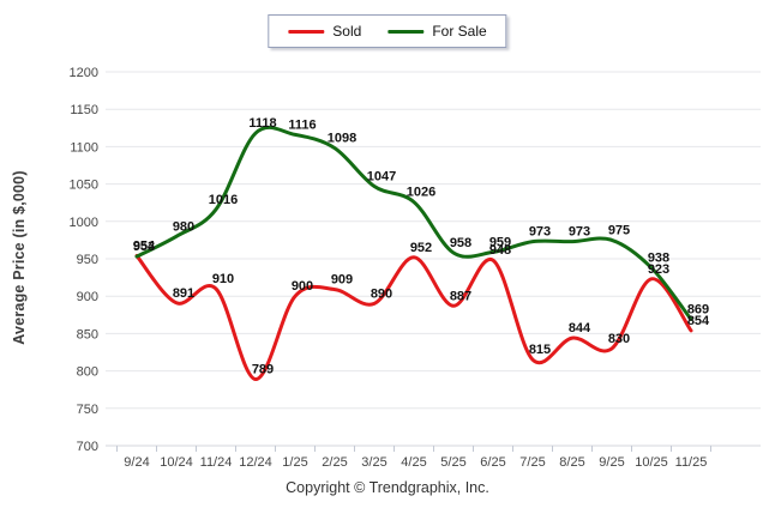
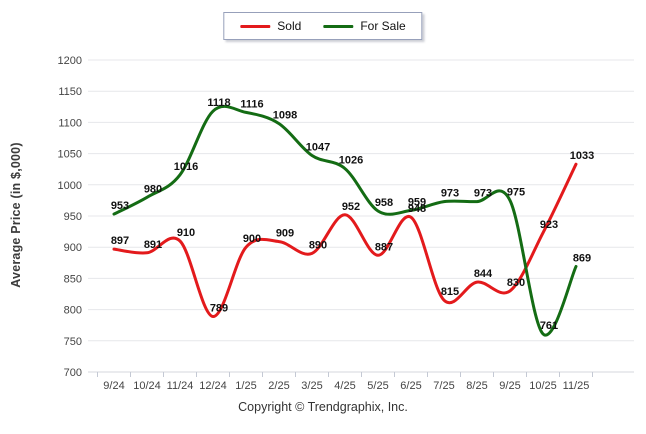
Sold/9/24: 954 -> 897
For Sale/10/25: 938 -> 761
Sold/11/25: 854 -> 1033
